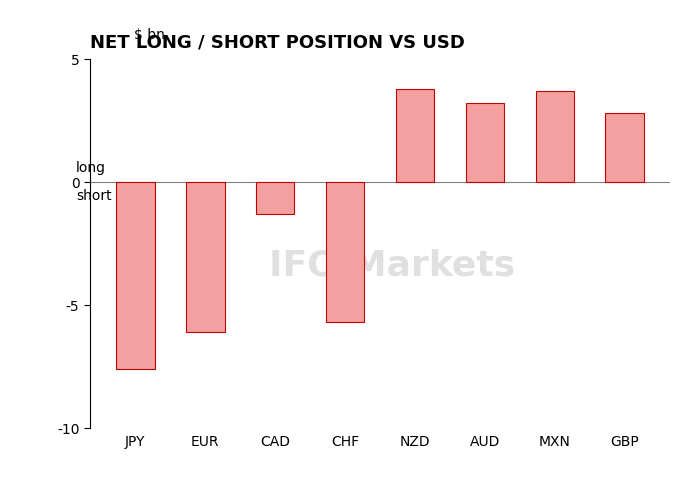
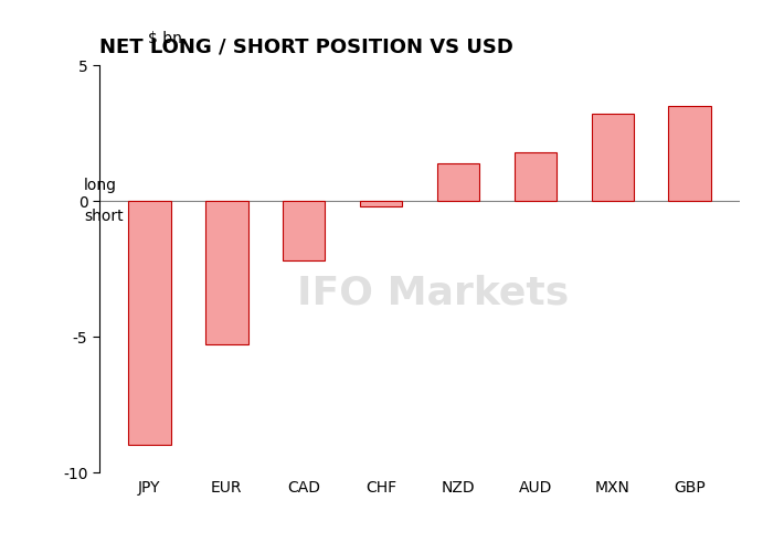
JPY: -7.6 -> -9.0
EUR: -6.1 -> -5.3
CAD: -1.3 -> -2.2
CHF: -5.7 -> -0.2
NZD: 3.8 -> 1.4
AUD: 3.2 -> 1.8
MXN: 3.7 -> 3.2
GBP: 2.8 -> 3.5
